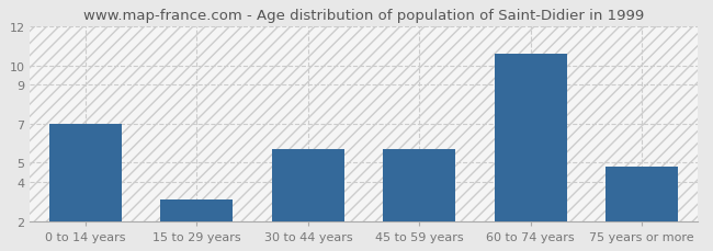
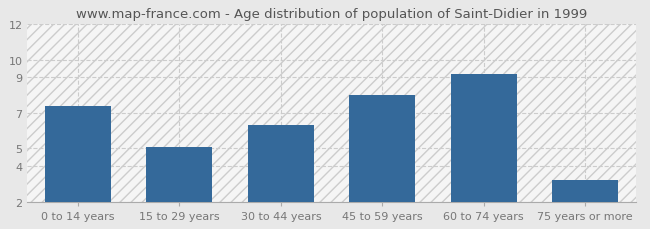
0 to 14 years: 7.0 -> 7.4
15 to 29 years: 3.1 -> 5.1
30 to 44 years: 5.7 -> 6.3
45 to 59 years: 5.7 -> 8.0
60 to 74 years: 10.6 -> 9.2
75 years or more: 4.8 -> 3.2
